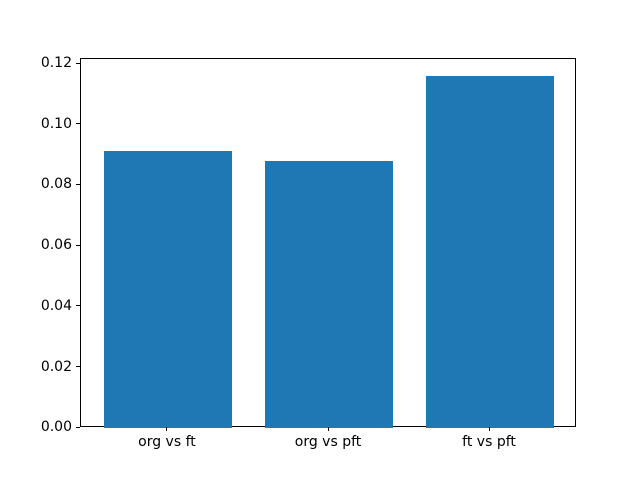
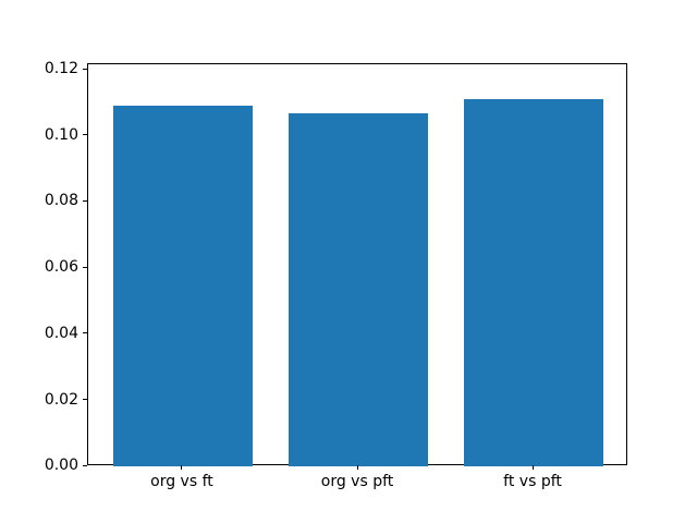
org vs ft: 0.091 -> 0.109
org vs pft: 0.088 -> 0.107
ft vs pft: 0.116 -> 0.111
